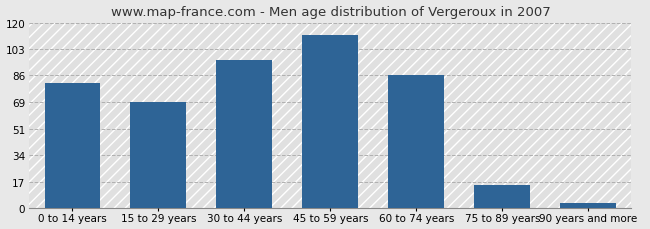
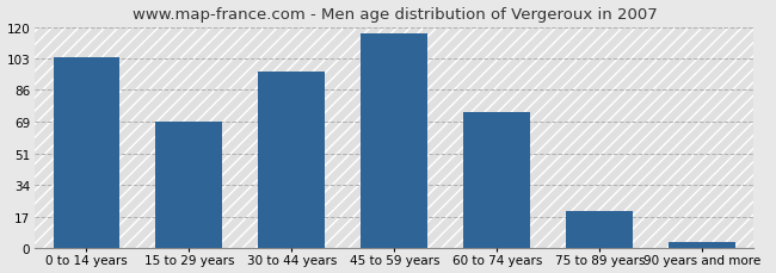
0 to 14 years: 81 -> 104
45 to 59 years: 112 -> 117
60 to 74 years: 86 -> 74
75 to 89 years: 15 -> 20
